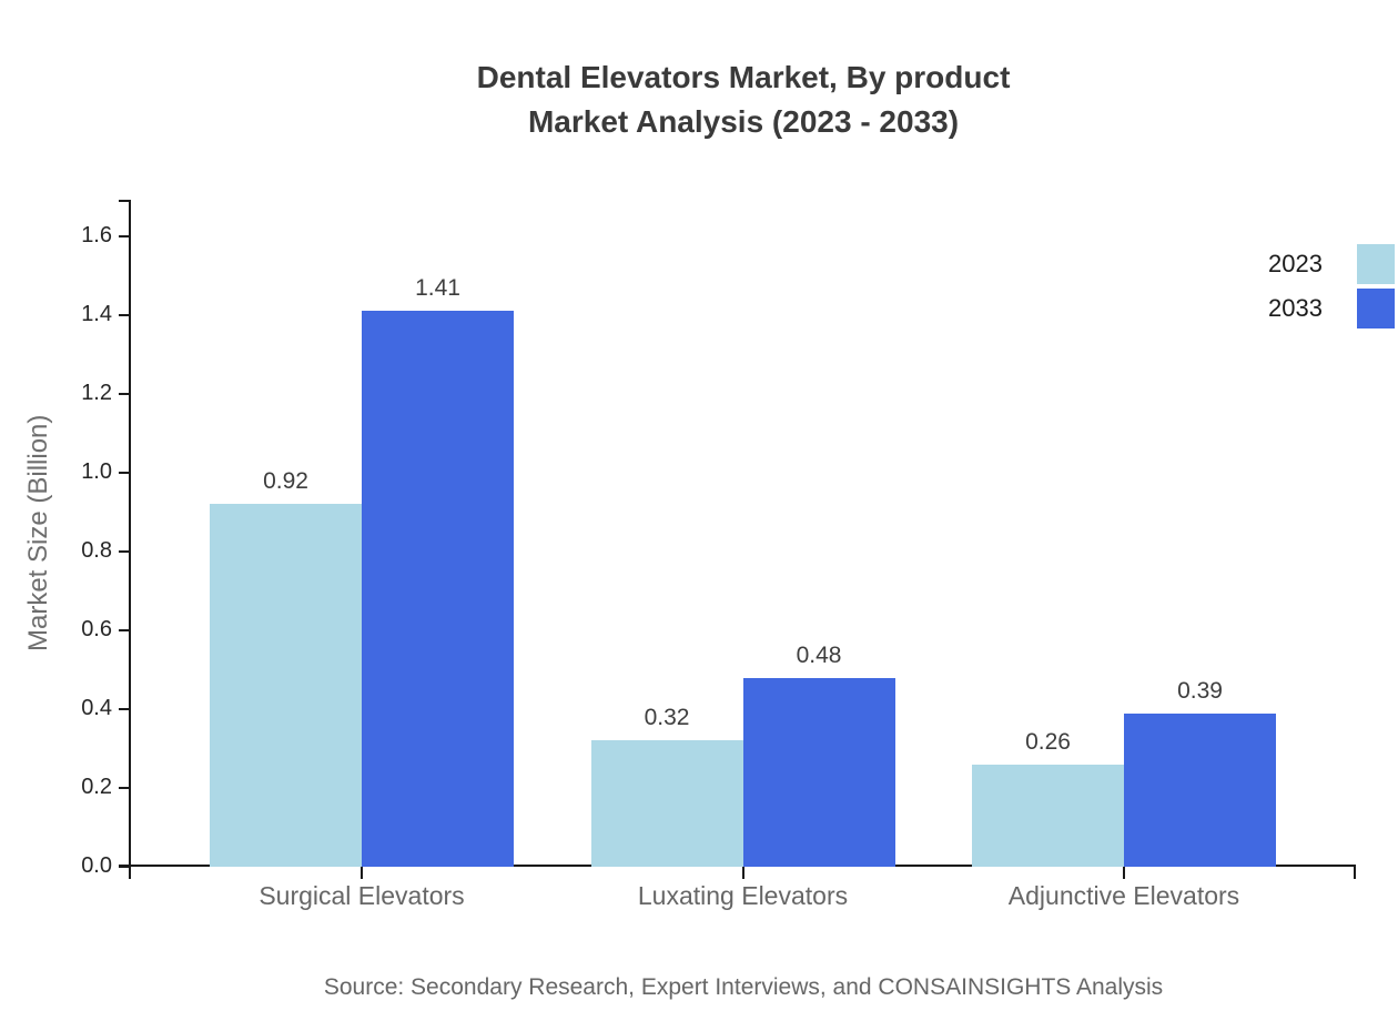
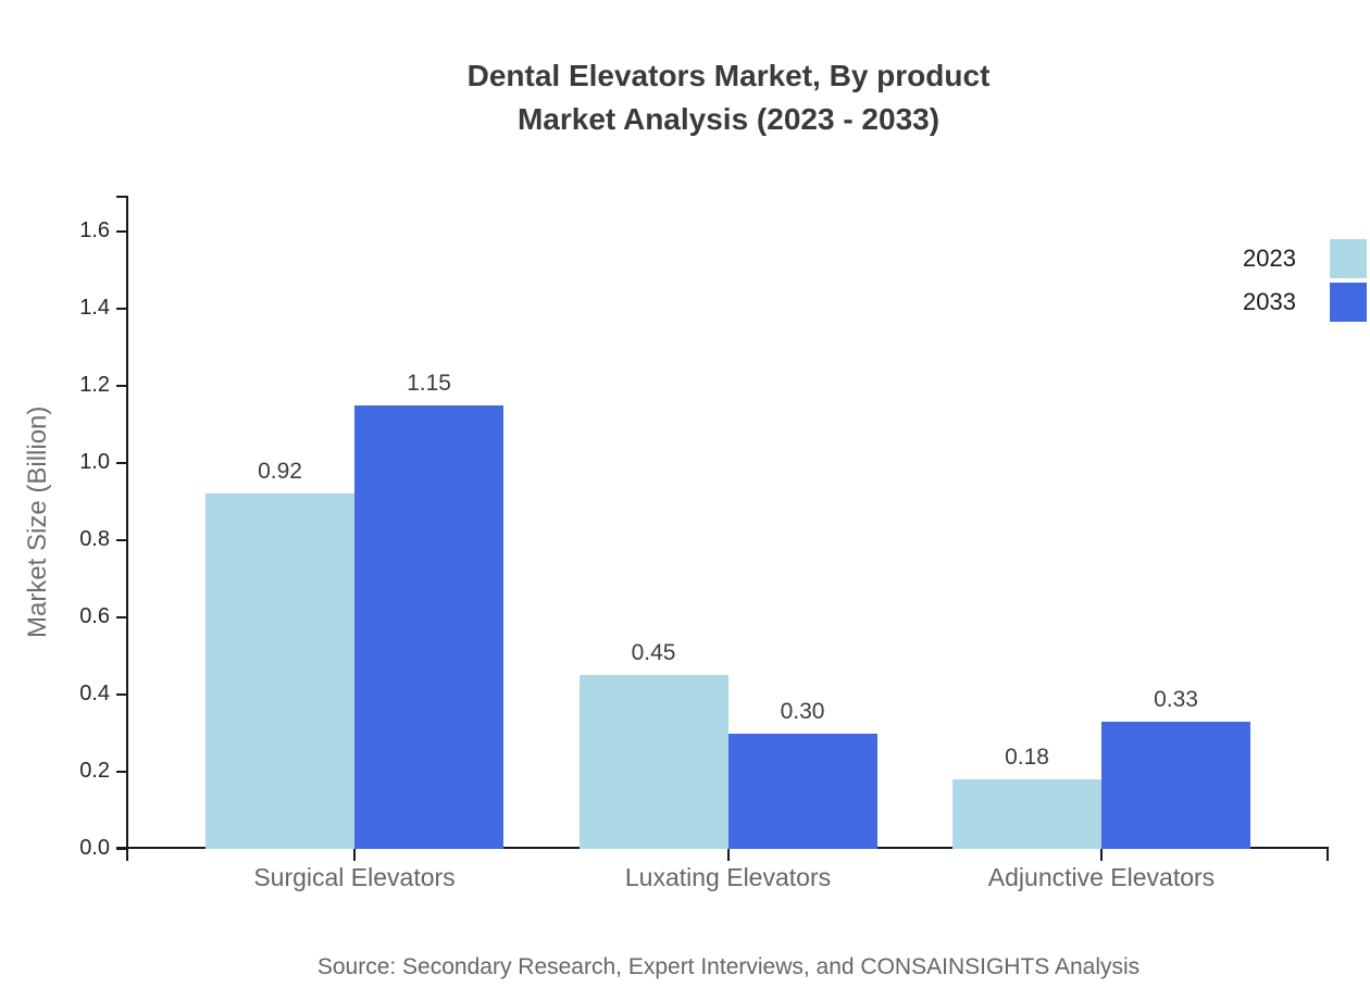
2033/Surgical Elevators: 1.41 -> 1.15
2023/Luxating Elevators: 0.32 -> 0.45
2033/Luxating Elevators: 0.48 -> 0.30
2023/Adjunctive Elevators: 0.26 -> 0.18
2033/Adjunctive Elevators: 0.39 -> 0.33
